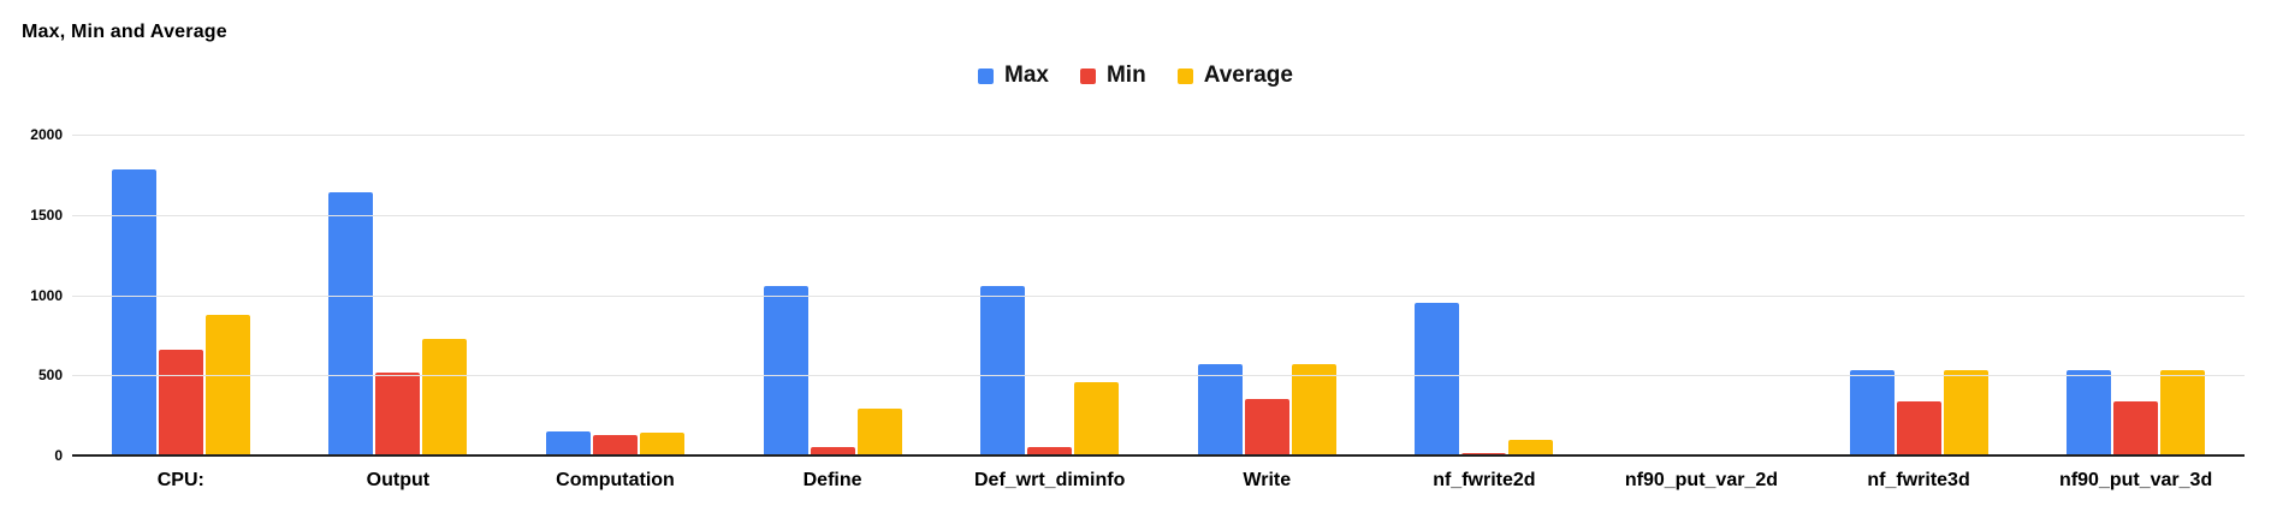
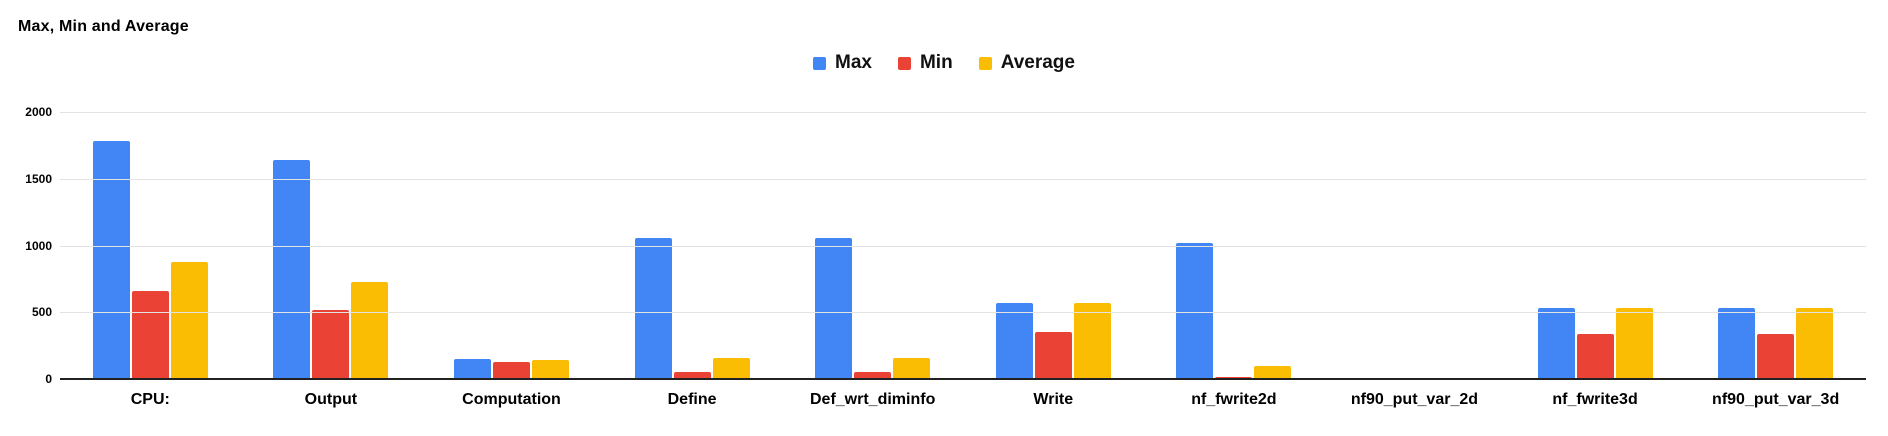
Average/Define: 290 -> 160
Average/Def_wrt_diminfo: 460 -> 160
Max/nf_fwrite2d: 950 -> 1020
